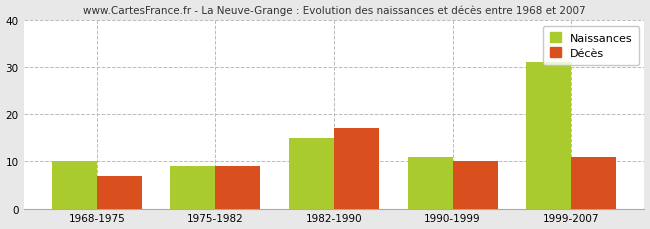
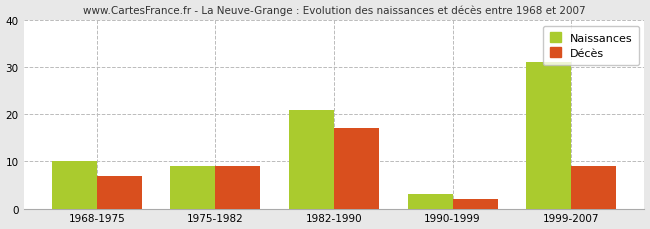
Naissances/1982-1990: 15 -> 21
Naissances/1990-1999: 11 -> 3
Décès/1990-1999: 10 -> 2
Décès/1999-2007: 11 -> 9
